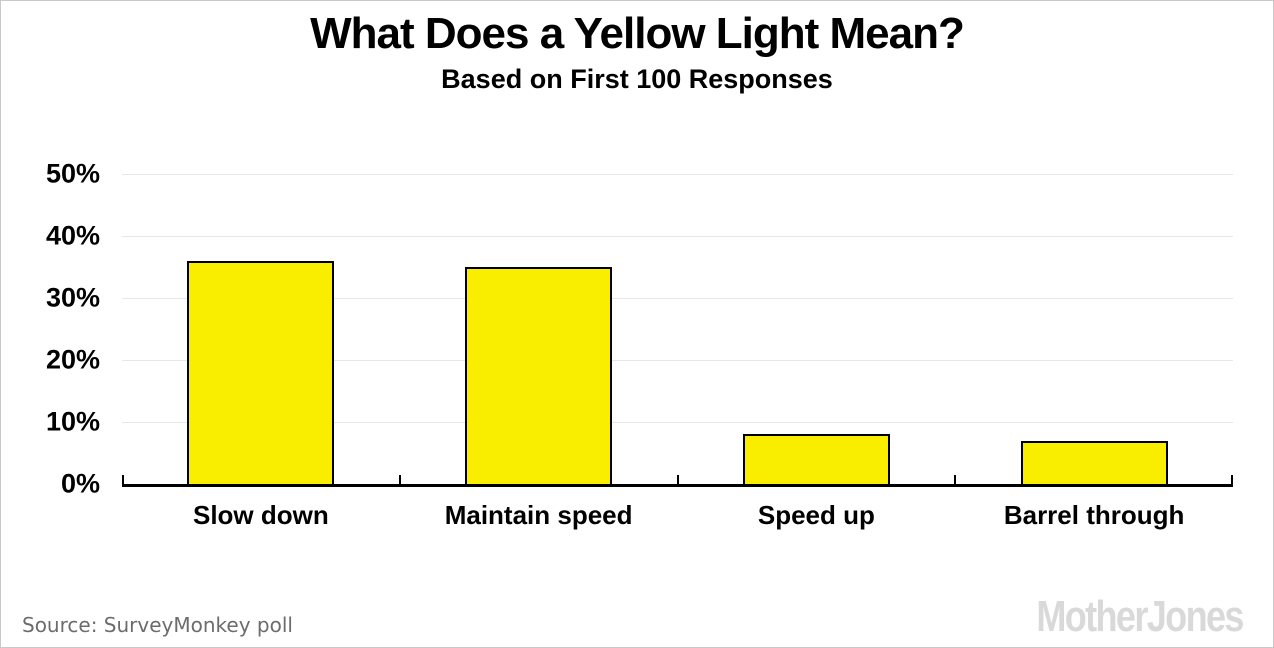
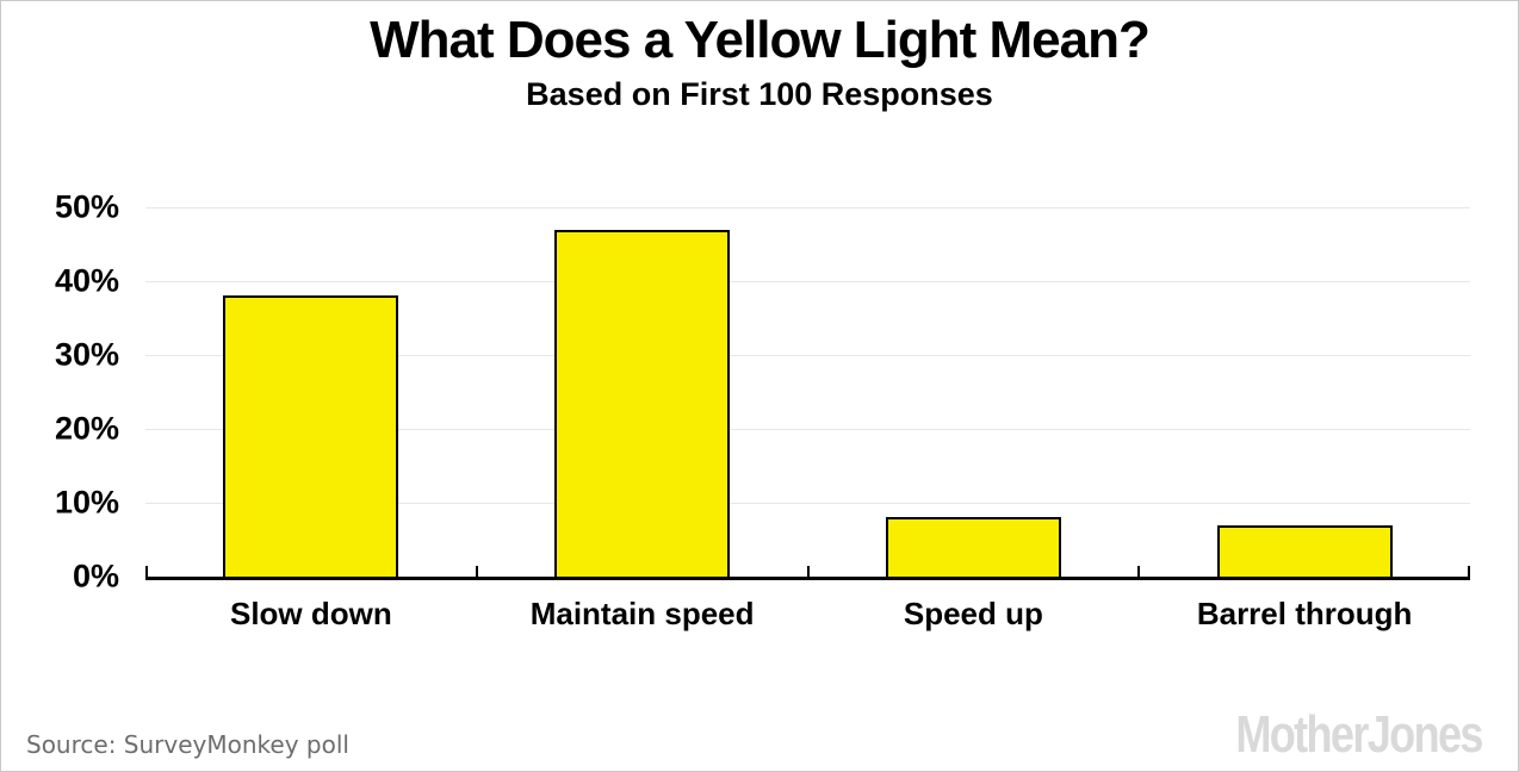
Slow down: 36% -> 38%
Maintain speed: 35% -> 47%
